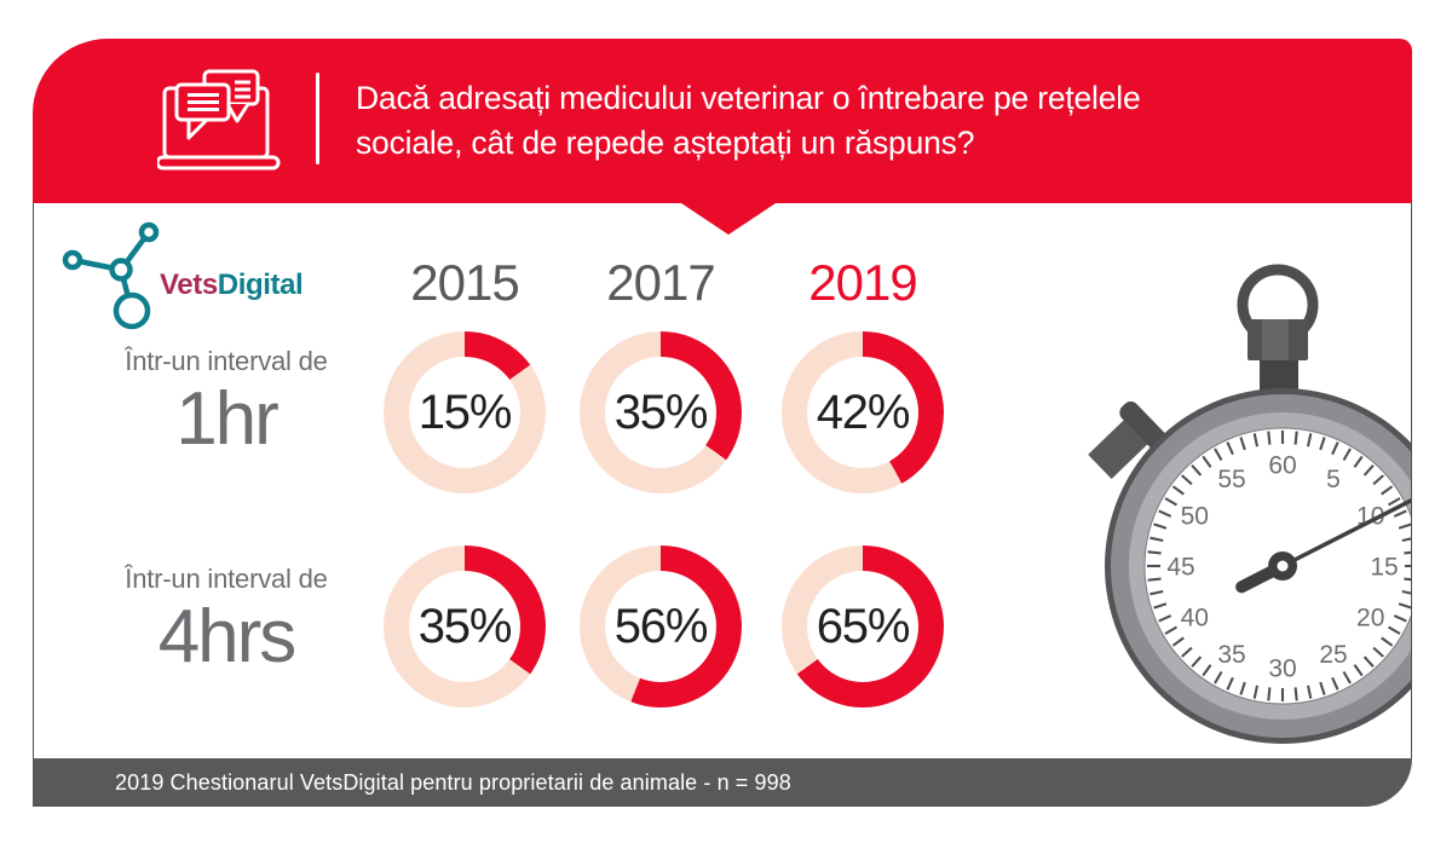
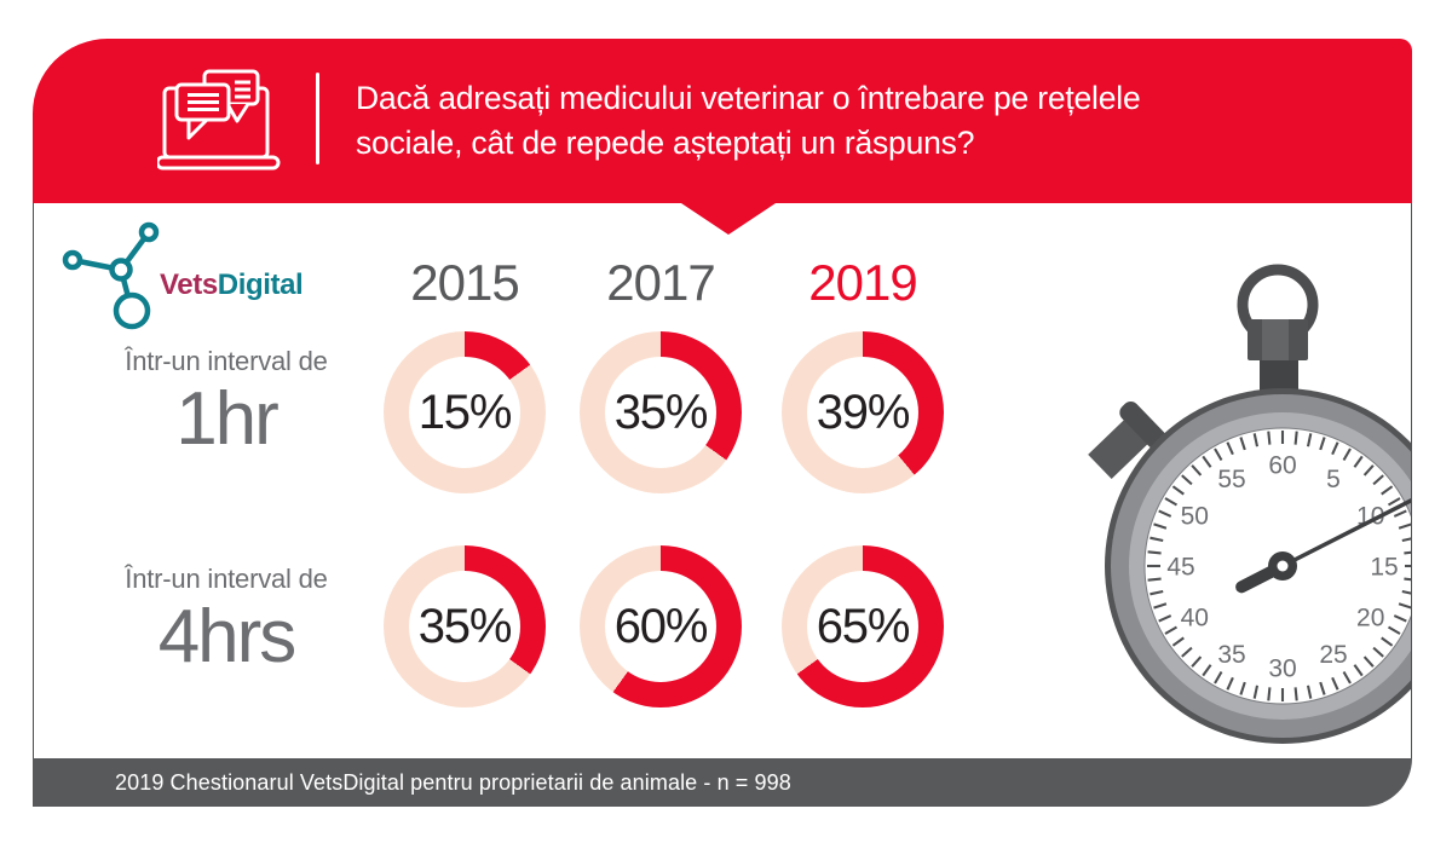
Într-un interval de 4hrs/2017: 56% -> 60%
Într-un interval de 1hr/2019: 42% -> 39%
